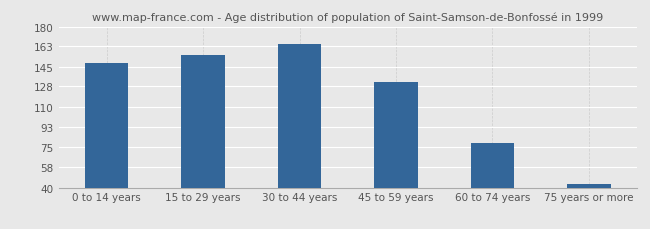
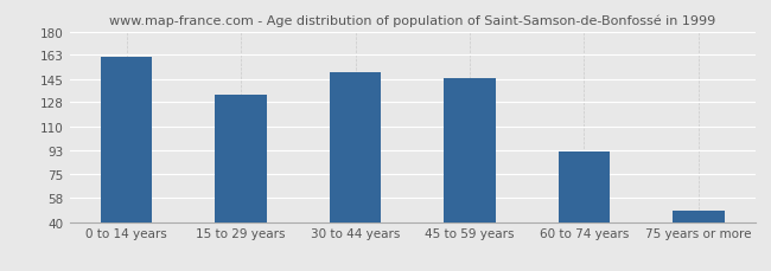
0 to 14 years: 148 -> 161
15 to 29 years: 155 -> 134
30 to 44 years: 165 -> 150
45 to 59 years: 132 -> 146
60 to 74 years: 79 -> 92
75 years or more: 43 -> 48
